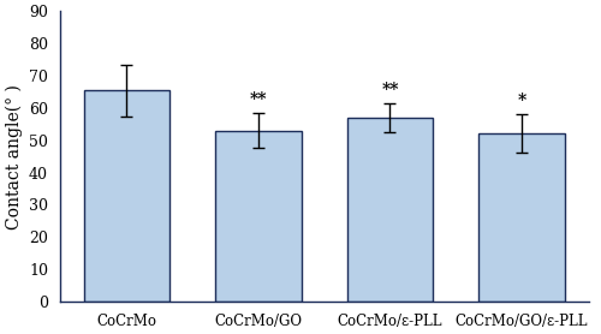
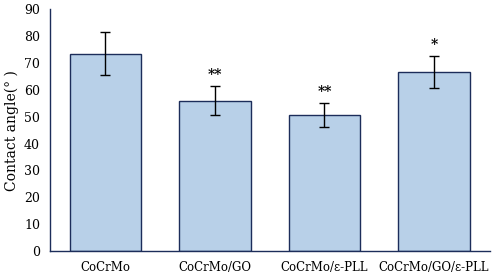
CoCrMo: 65.5 -> 73.5
CoCrMo/GO: 53.0 -> 56.0
CoCrMo/ε-PLL: 57.0 -> 50.5
CoCrMo/GO/ε-PLL: 52.0 -> 66.5
